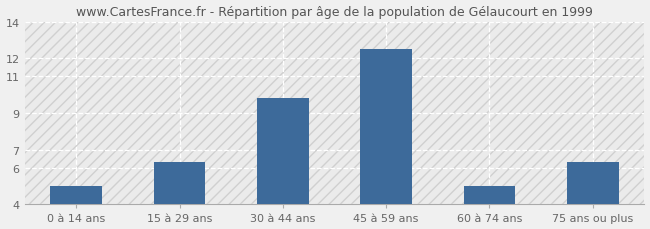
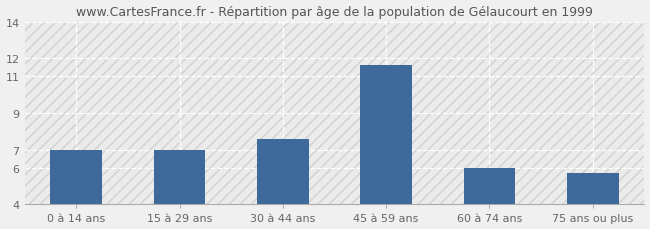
0 à 14 ans: 5.0 -> 7.0
15 à 29 ans: 6.3 -> 7.0
30 à 44 ans: 9.8 -> 7.6
45 à 59 ans: 12.5 -> 11.6
60 à 74 ans: 5.0 -> 6.0
75 ans ou plus: 6.3 -> 5.7
